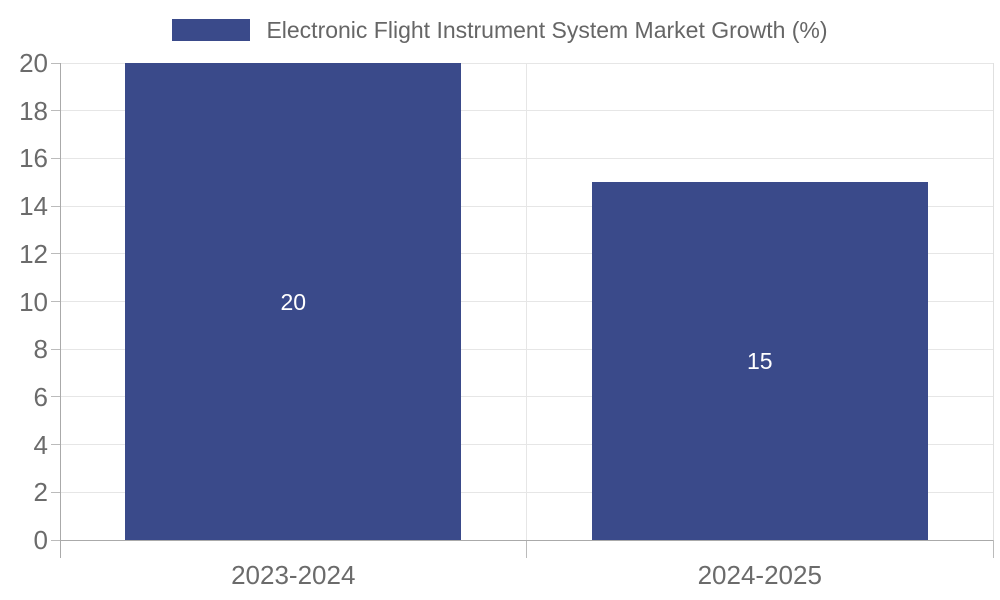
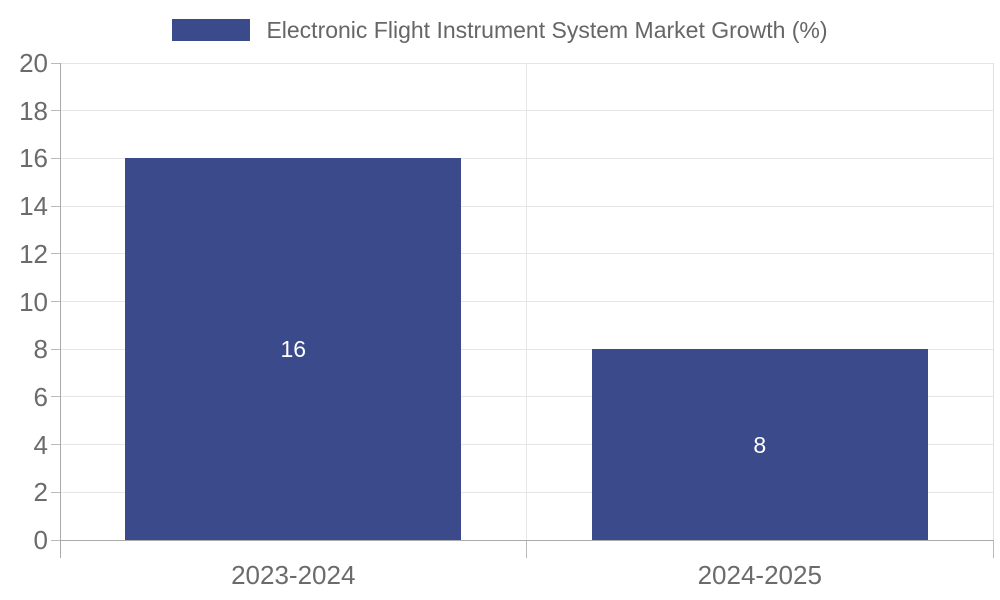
2023-2024: 20 -> 16
2024-2025: 15 -> 8
